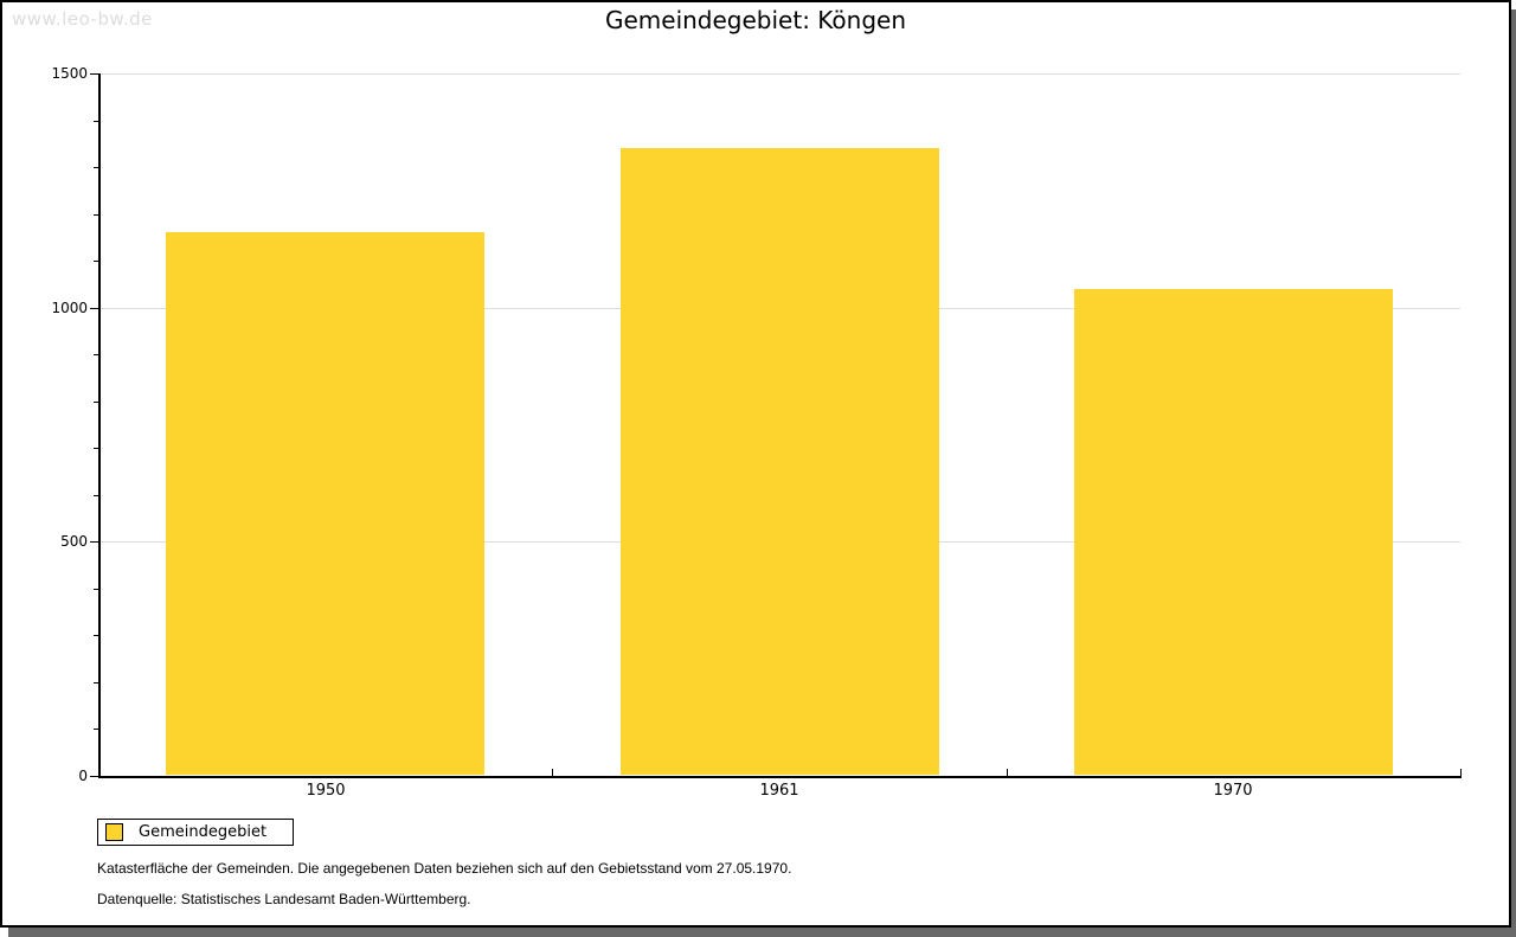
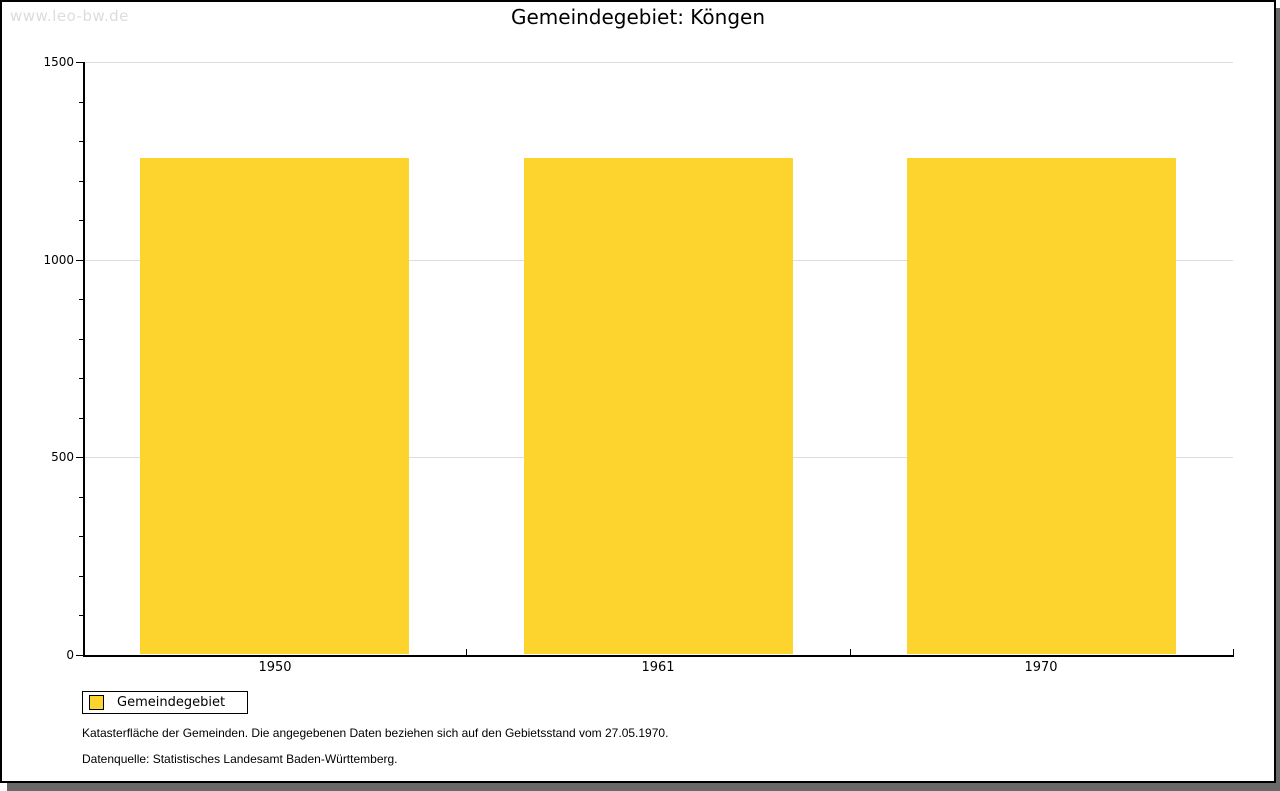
1950: 1160 -> 1260
1961: 1340 -> 1260
1970: 1040 -> 1260
